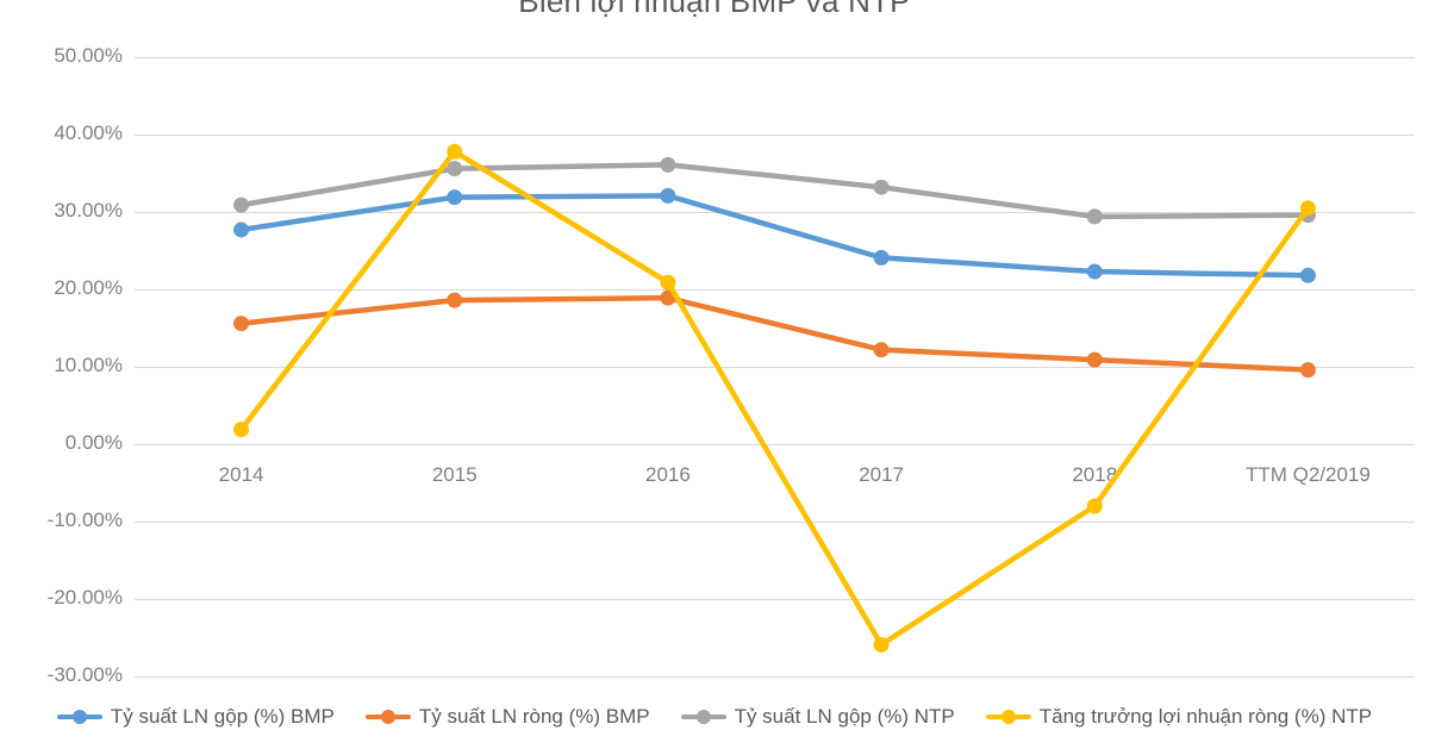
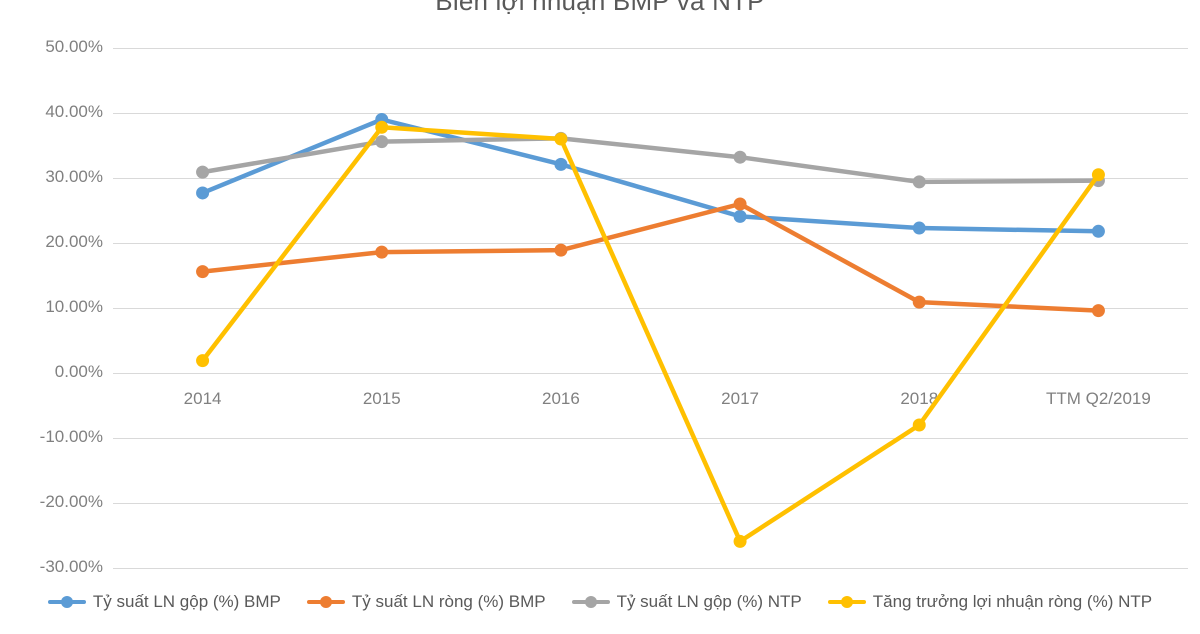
Tỷ suất LN gộp (%) BMP/2015: 32% -> 39%
Tăng trưởng lợi nhuận ròng (%) NTP/2016: 21% -> 36%
Tỷ suất LN ròng (%) BMP/2017: 12% -> 26%
